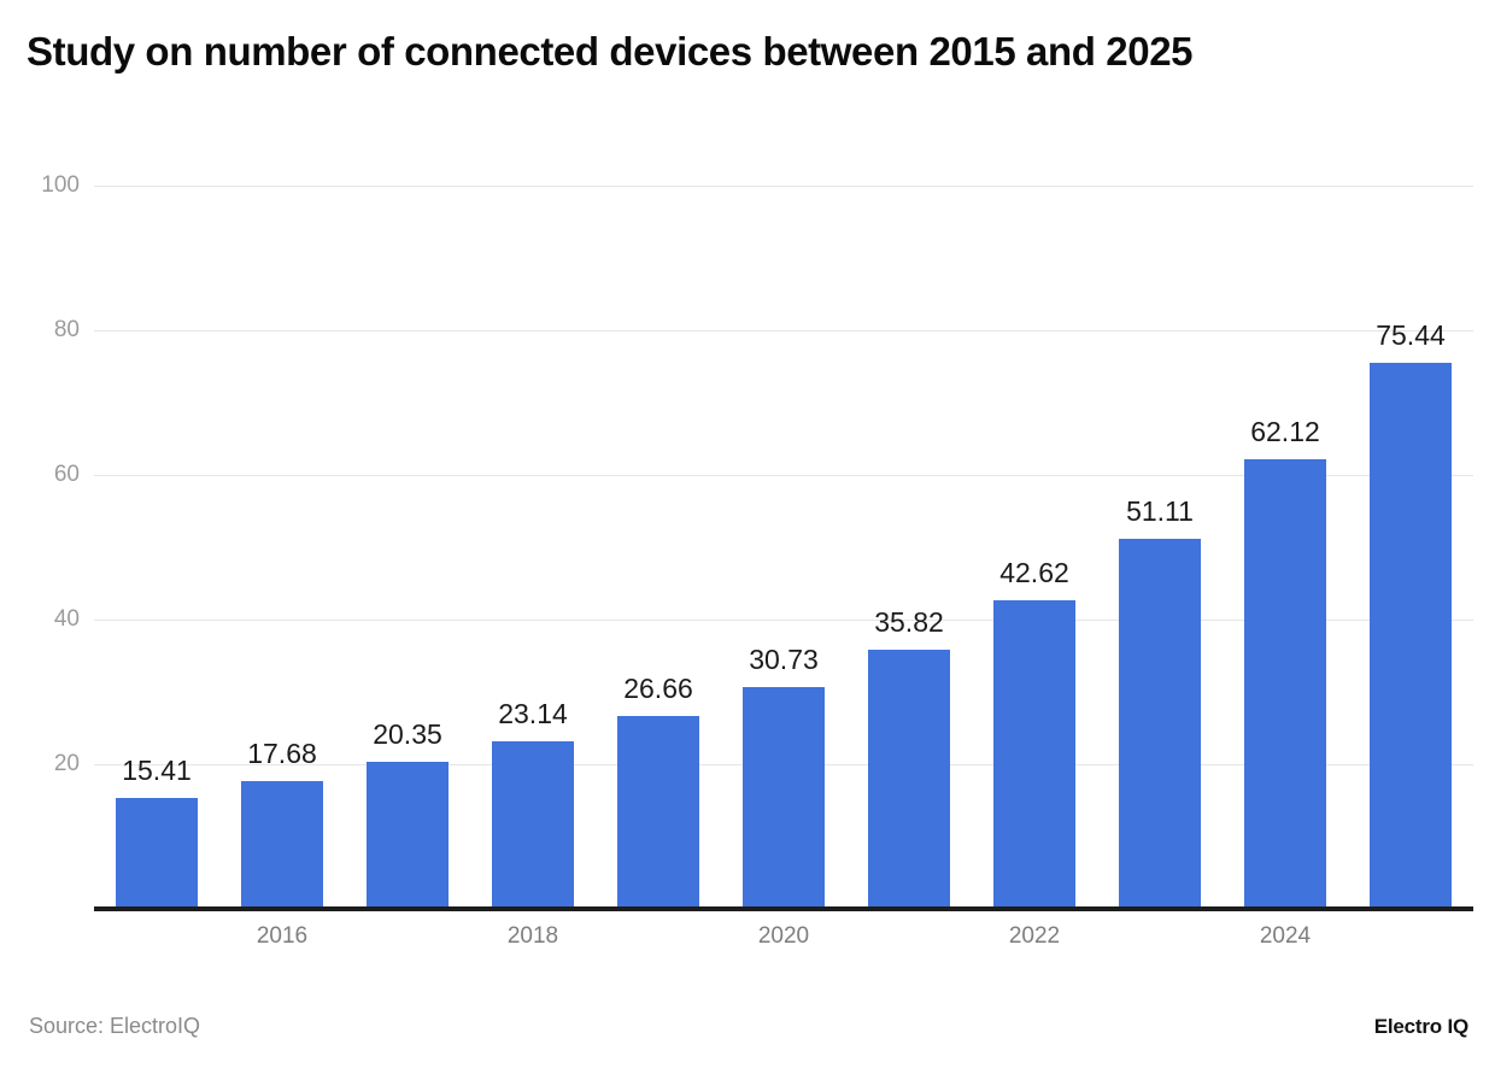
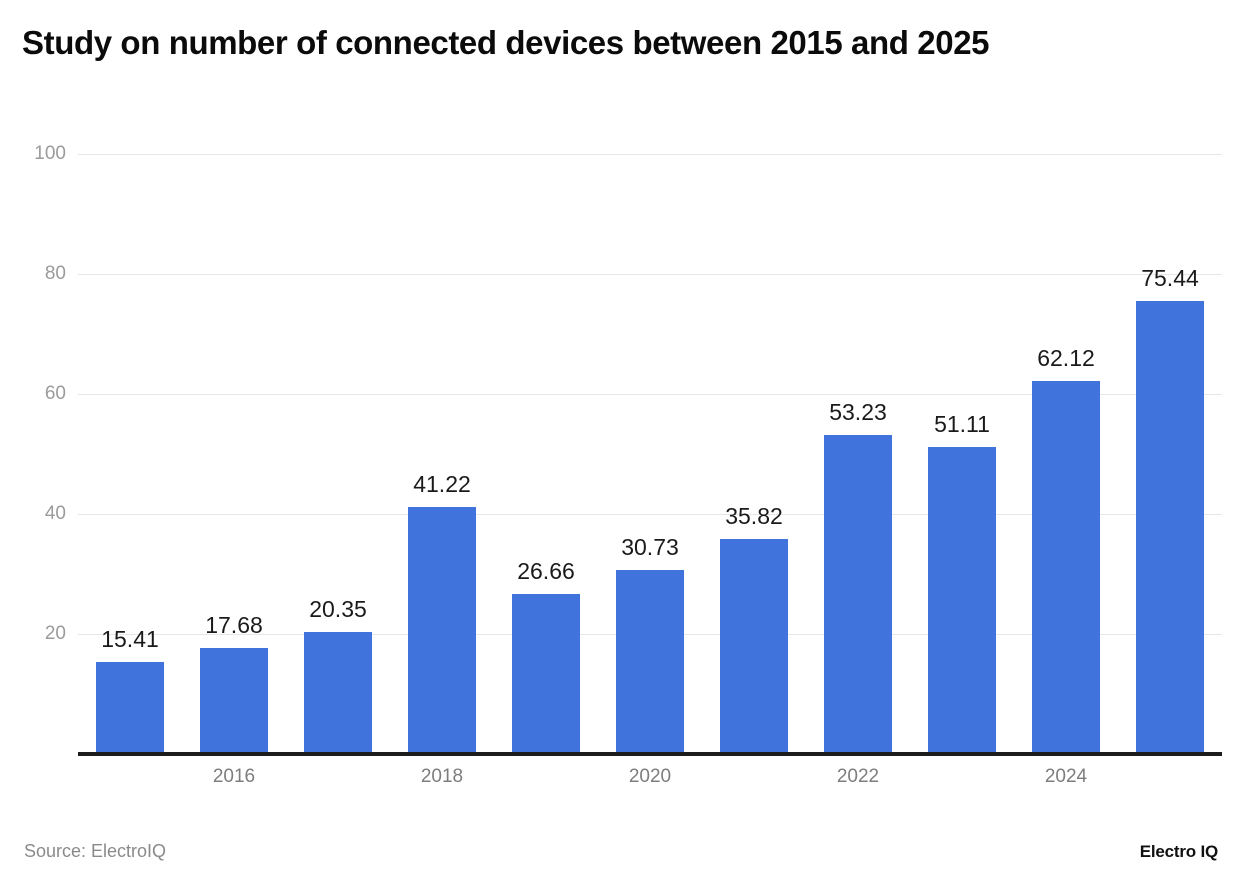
2018: 23.14 -> 41.22
2022: 42.62 -> 53.23
